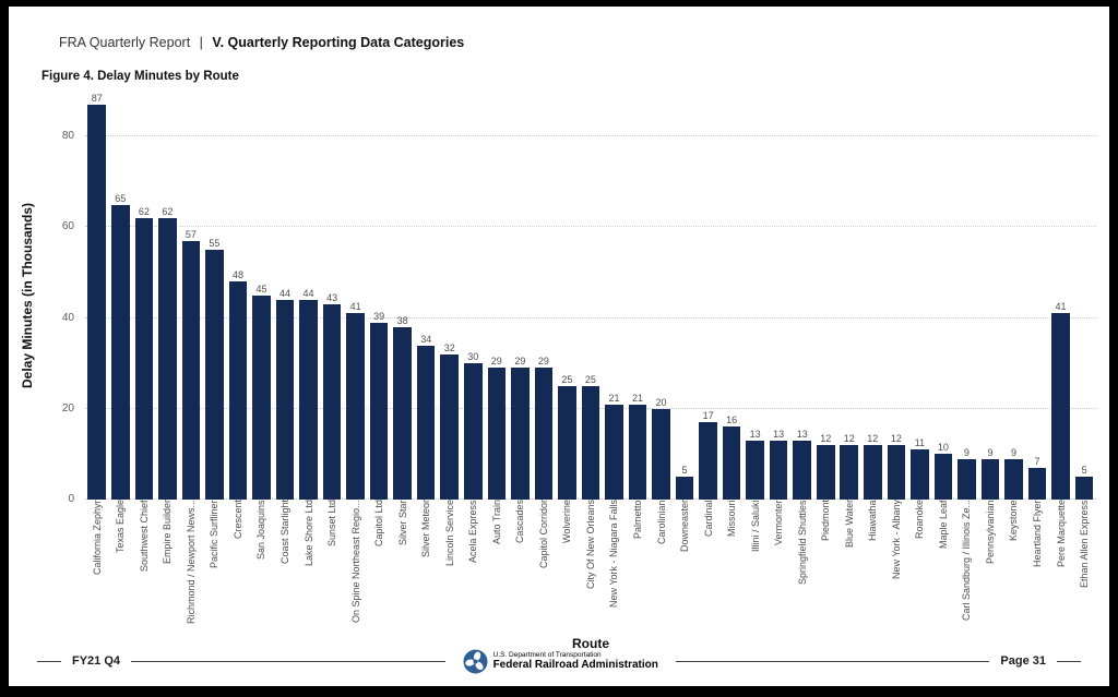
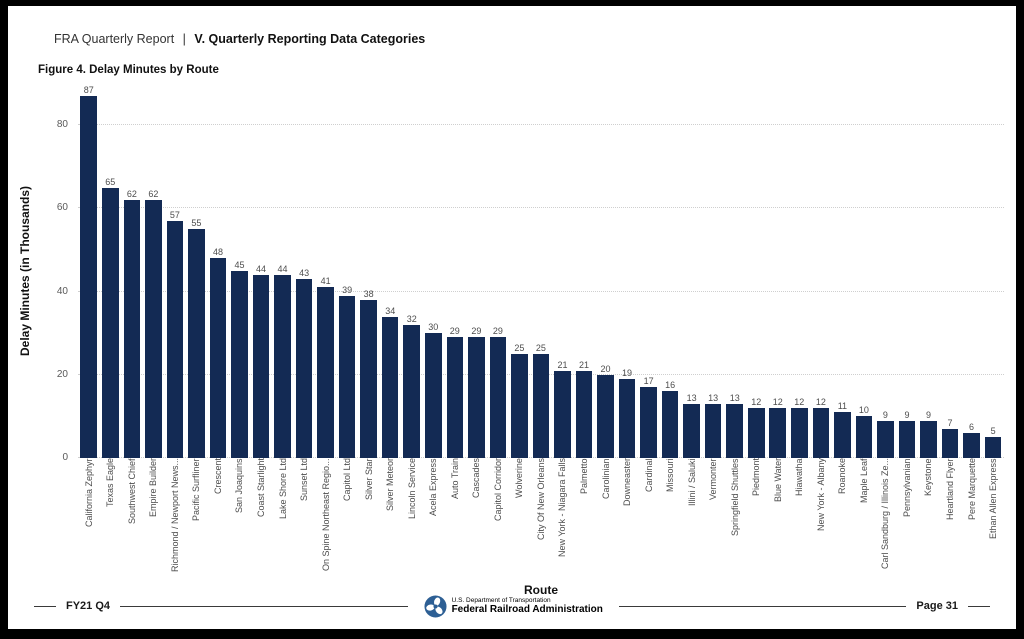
Downeaster: 5 -> 19
Pere Marquette: 41 -> 6
